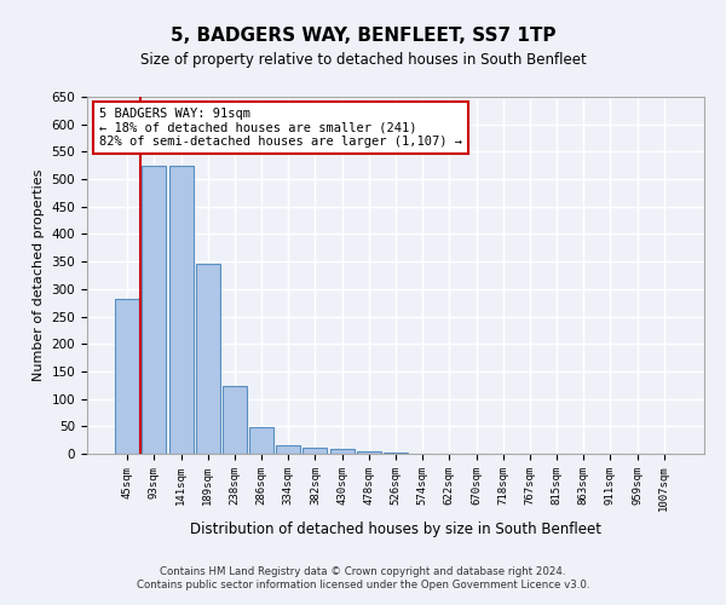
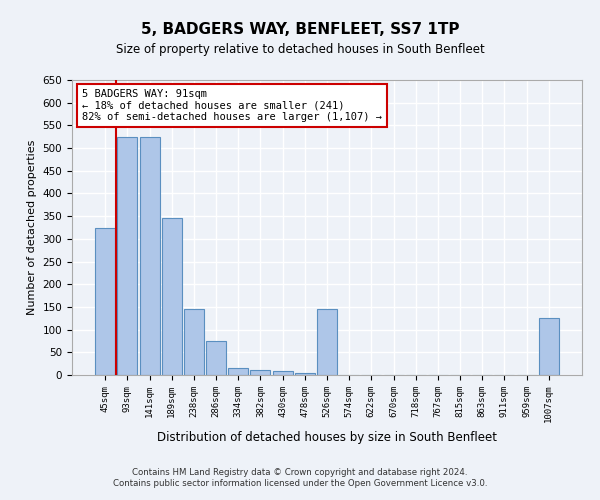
45sqm: 283 -> 325
238sqm: 123 -> 145
286sqm: 48 -> 75
526sqm: 2 -> 145
1007sqm: 1 -> 125
